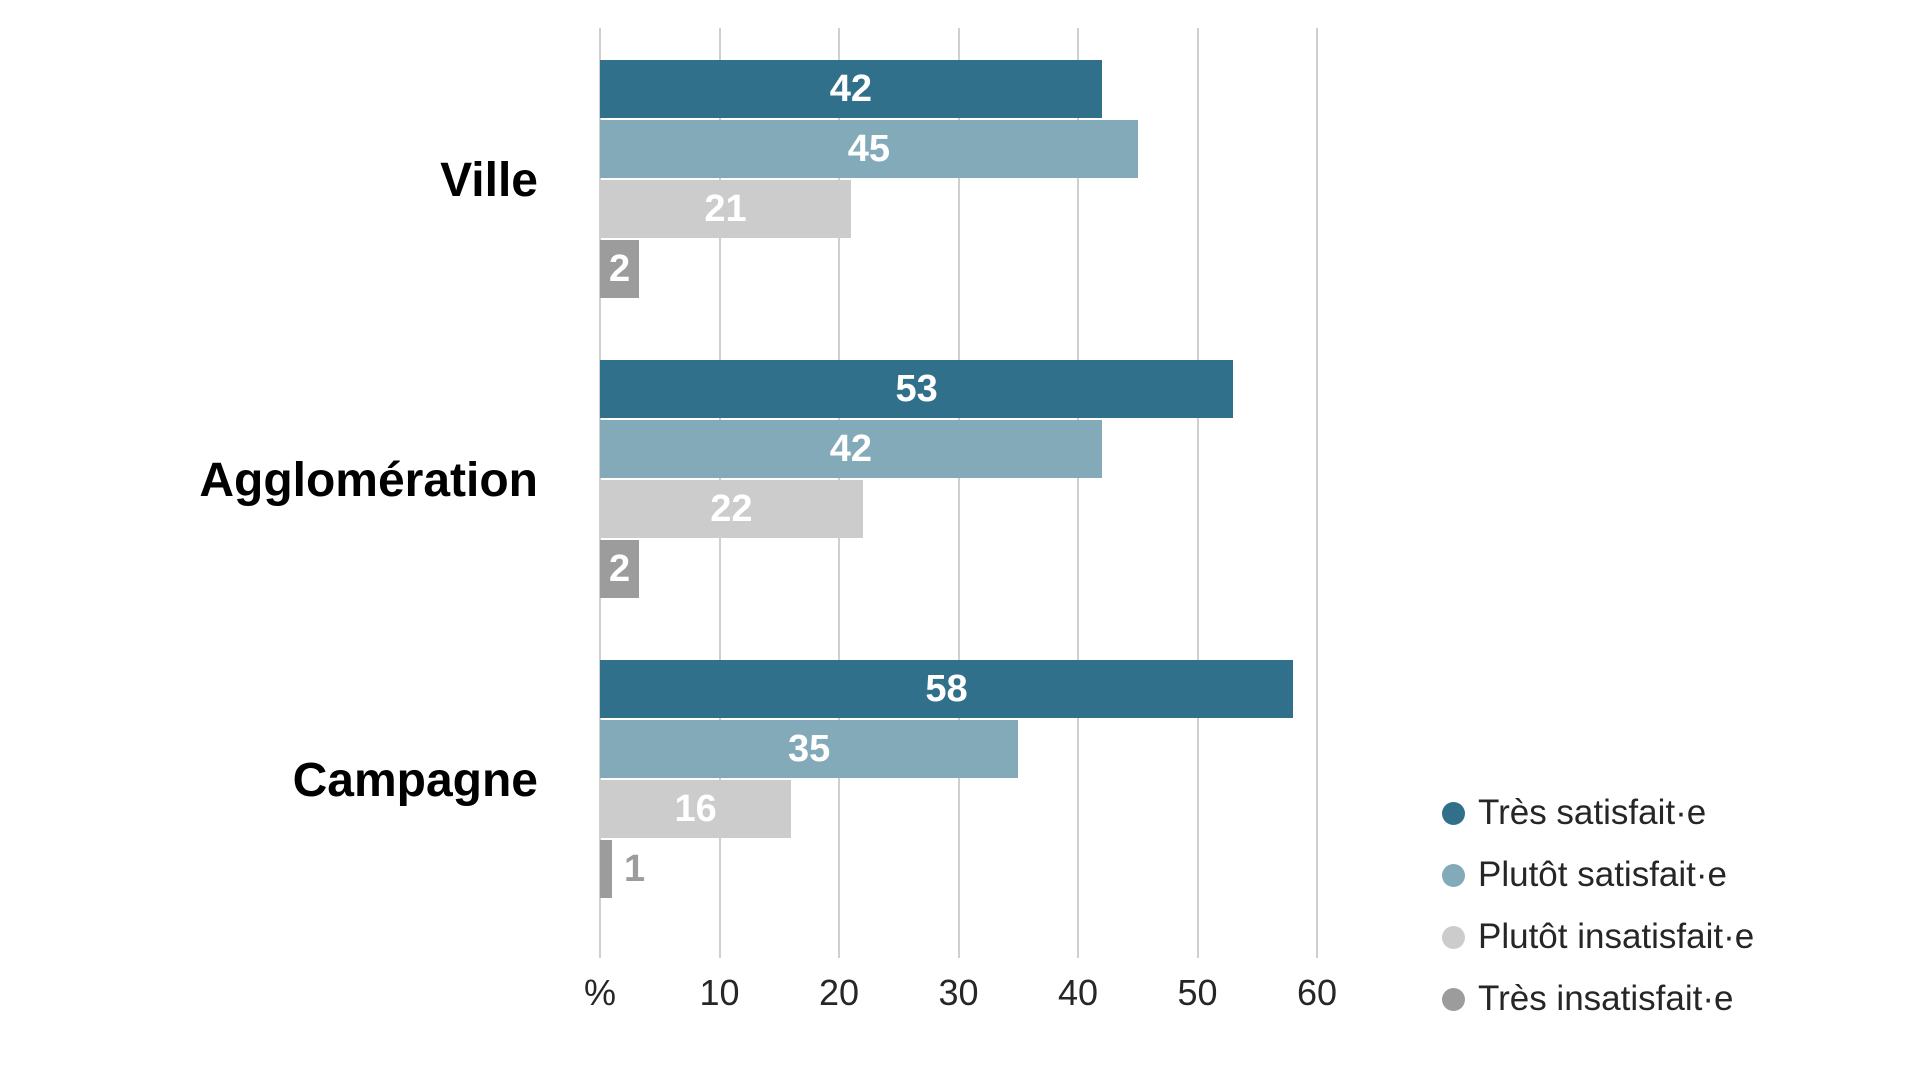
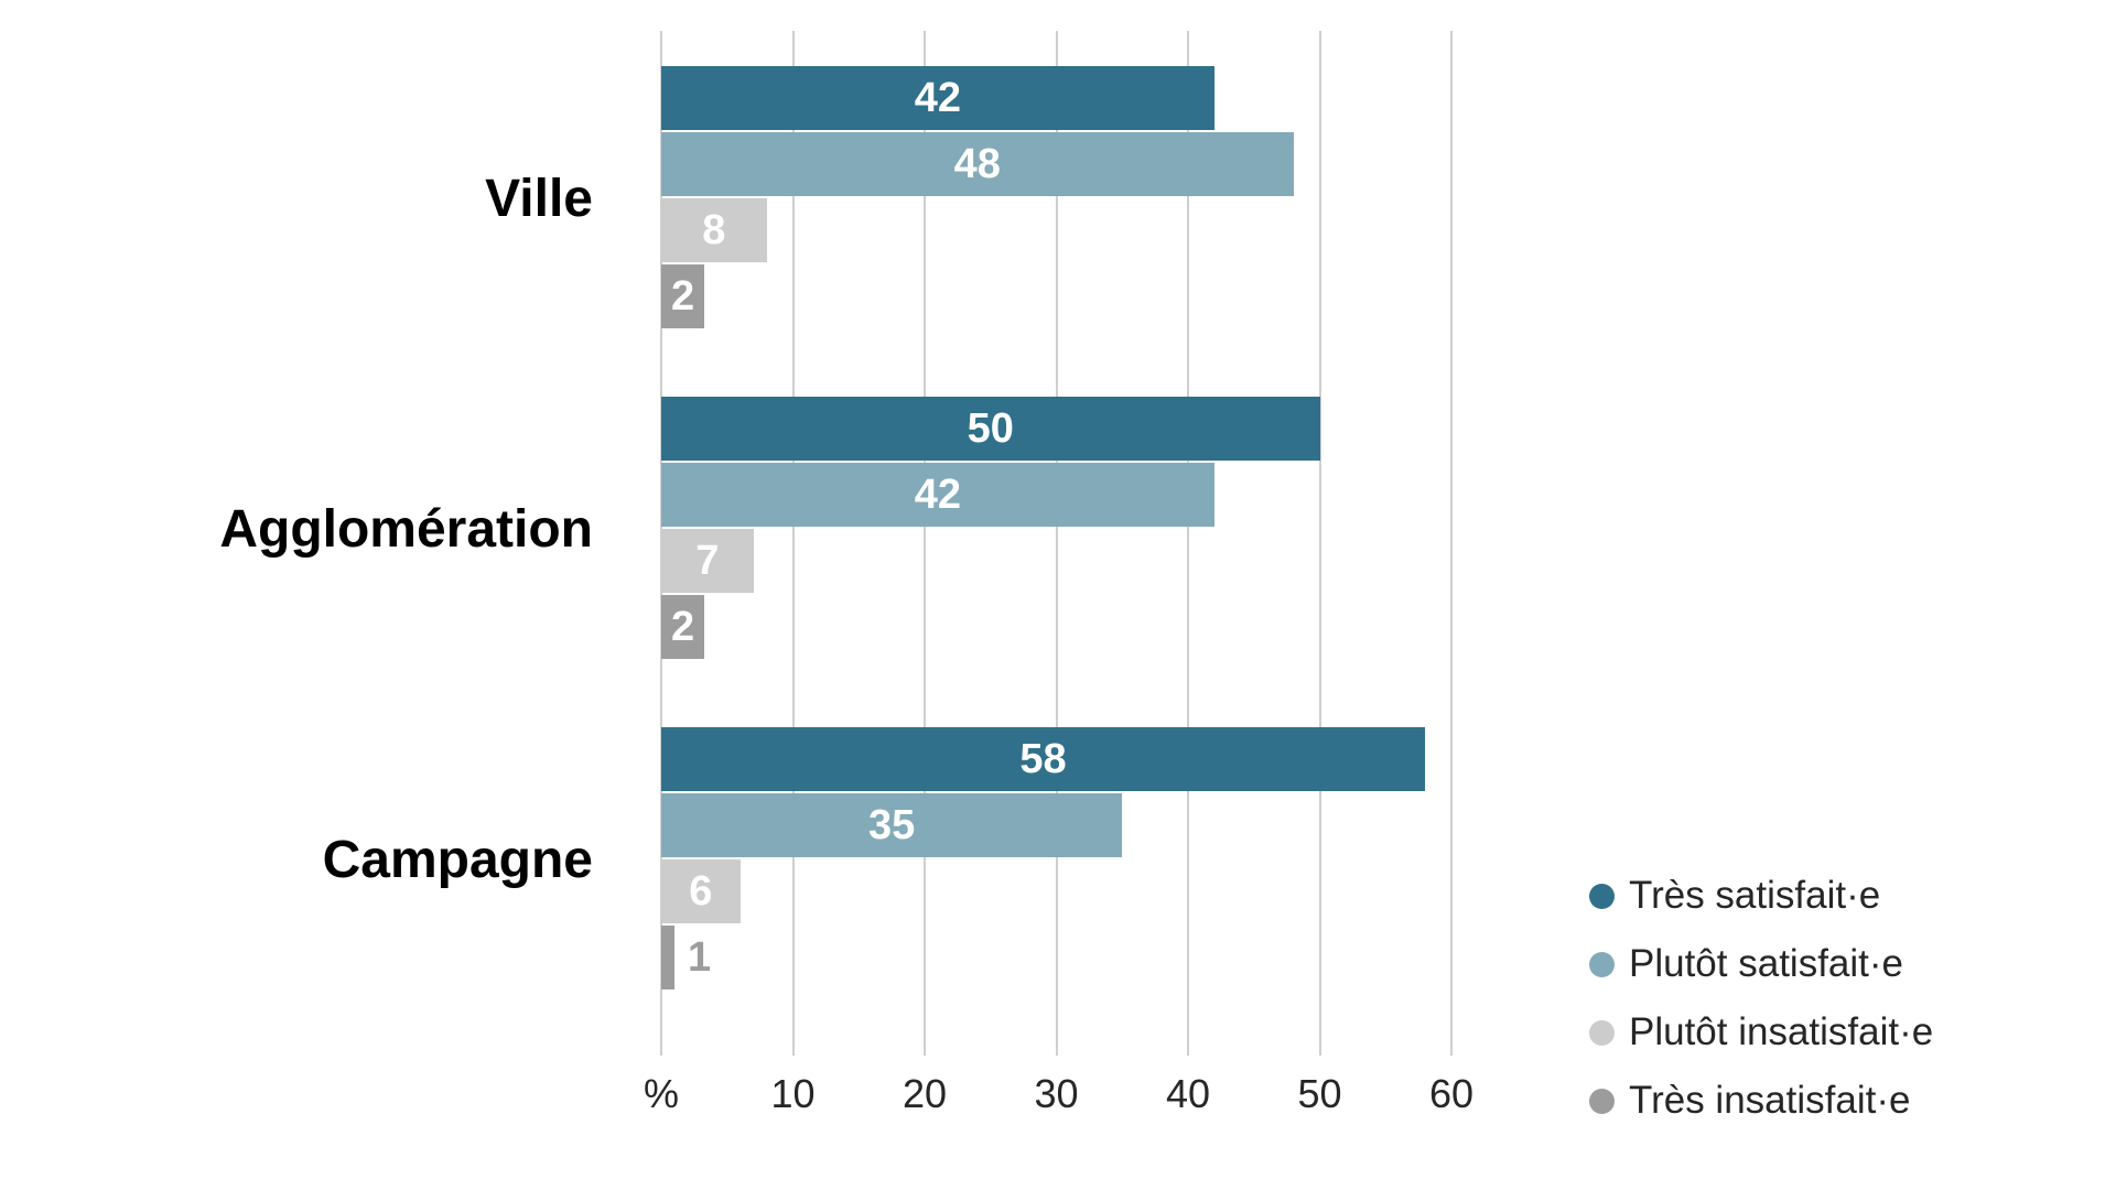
Plutôt satisfait·e/Ville: 45 -> 48
Plutôt insatisfait·e/Ville: 21 -> 8
Très satisfait·e/Agglomération: 53 -> 50
Plutôt insatisfait·e/Agglomération: 22 -> 7
Plutôt insatisfait·e/Campagne: 16 -> 6
